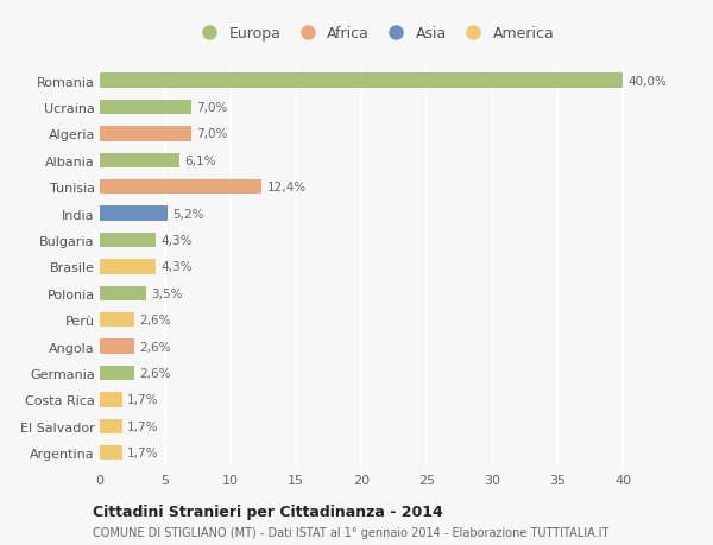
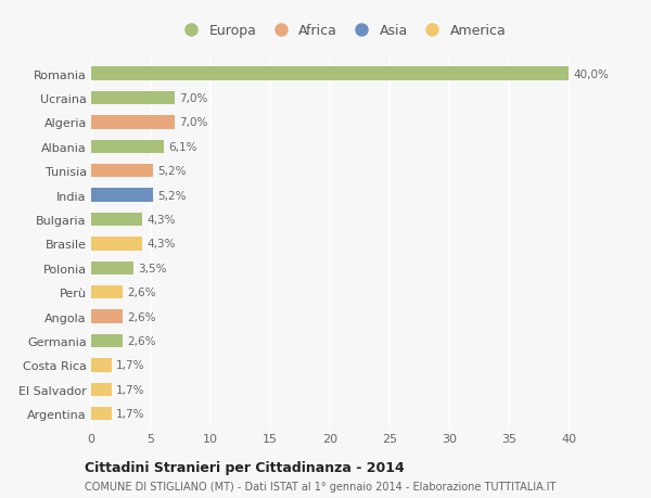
Tunisia: 12,4% -> 5,2%
